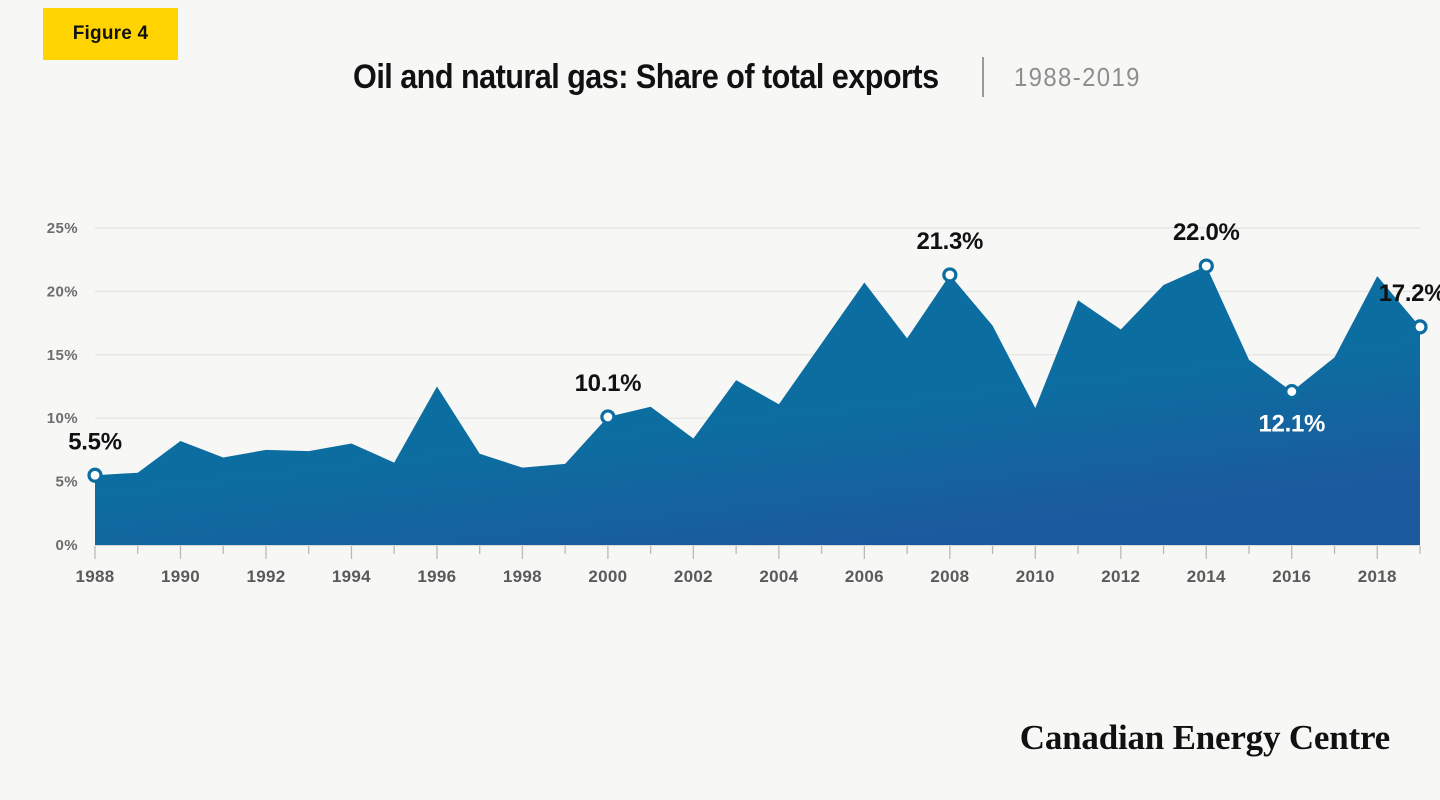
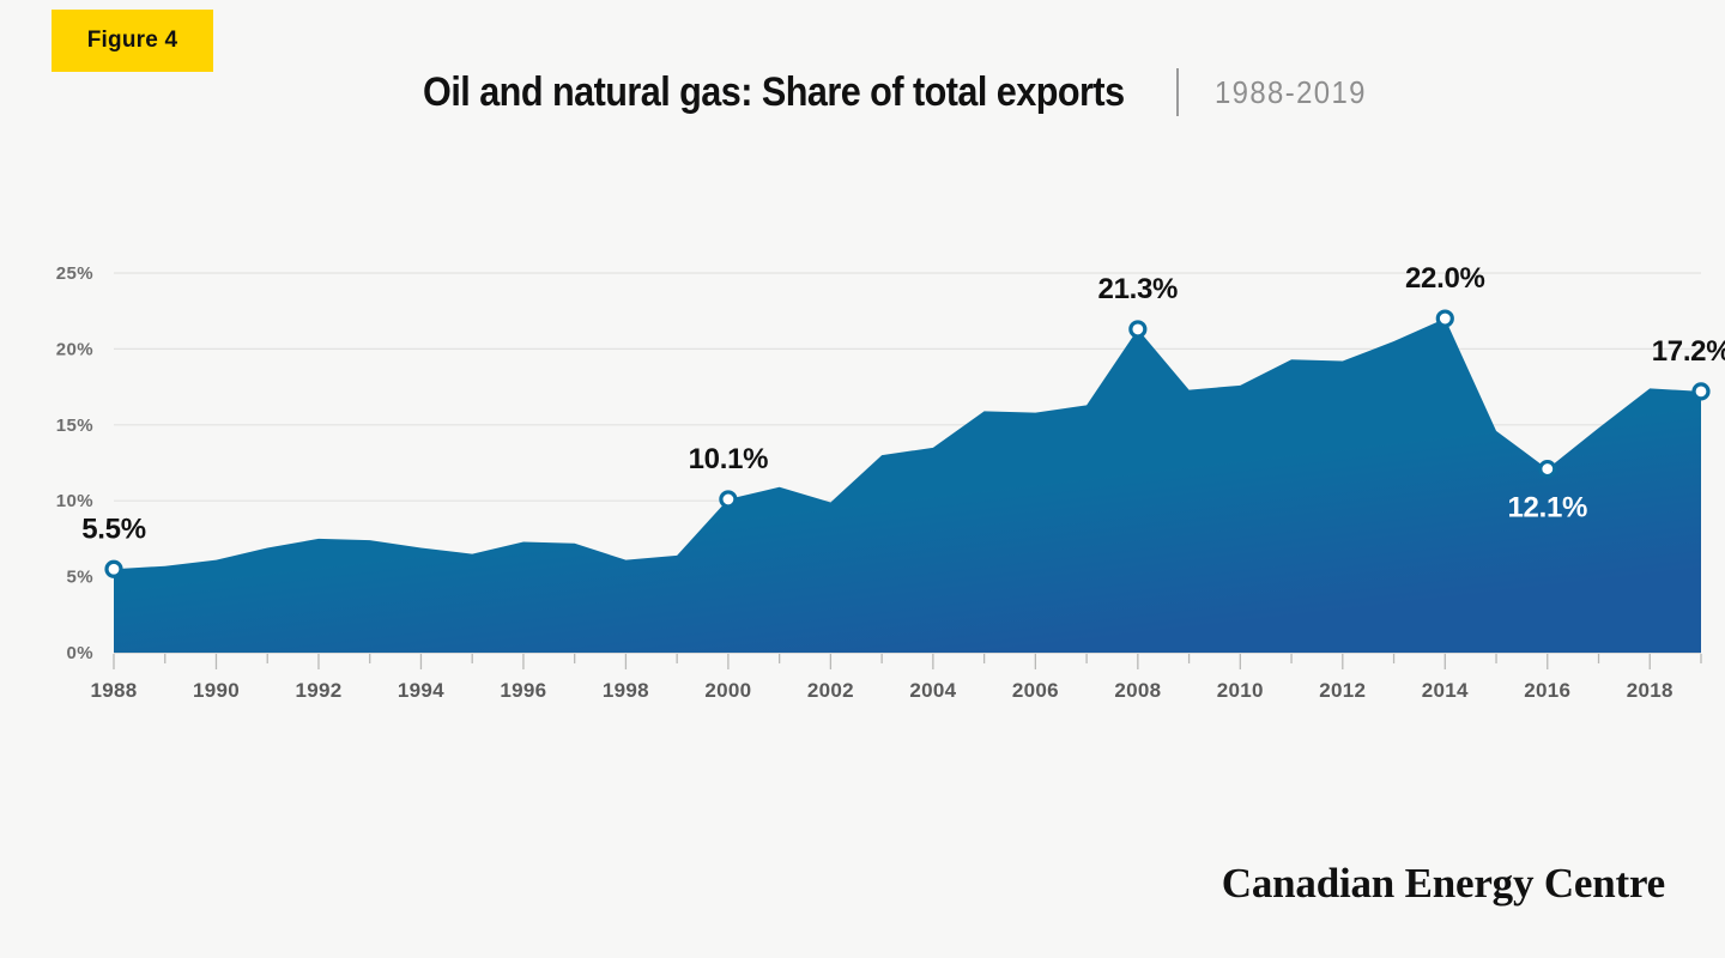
1990: 8.2% -> 6.1%
1994: 8.0% -> 6.9%
1996: 12.5% -> 7.3%
2002: 8.4% -> 9.9%
2004: 11.1% -> 13.5%
2006: 20.7% -> 15.8%
2010: 10.8% -> 17.6%
2012: 17.0% -> 19.2%
2018: 21.2% -> 17.4%
